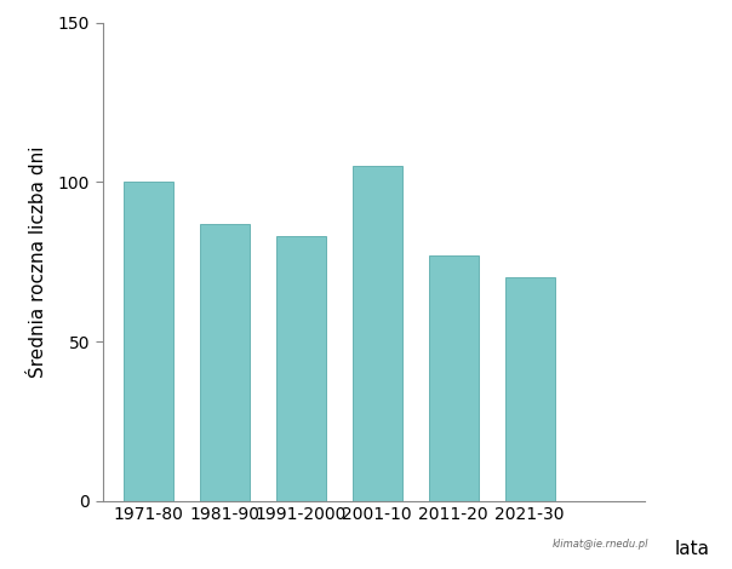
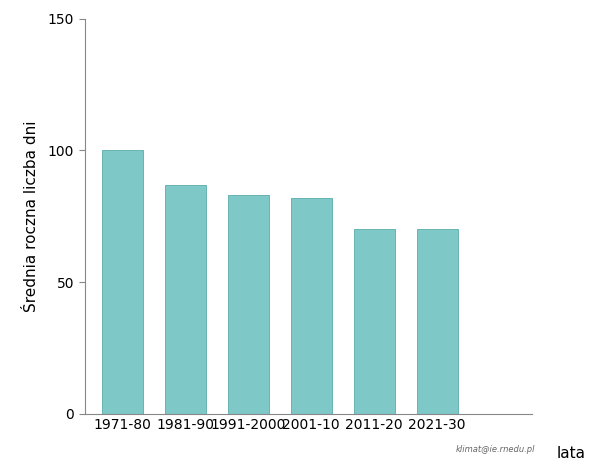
2001-10: 105 -> 82
2011-20: 77 -> 70
